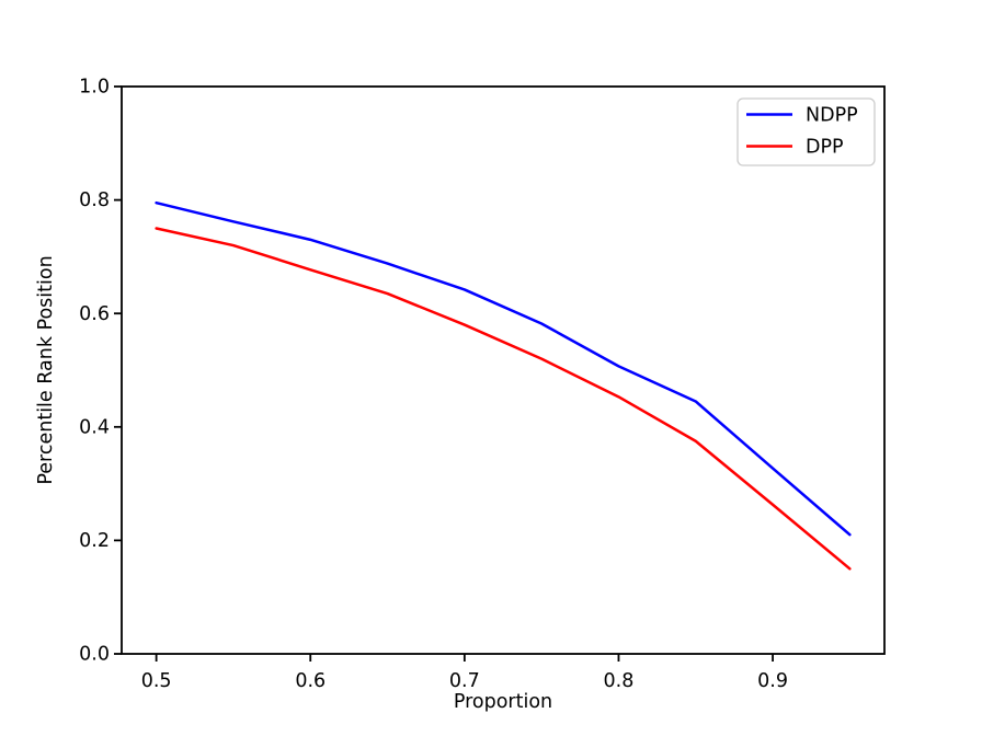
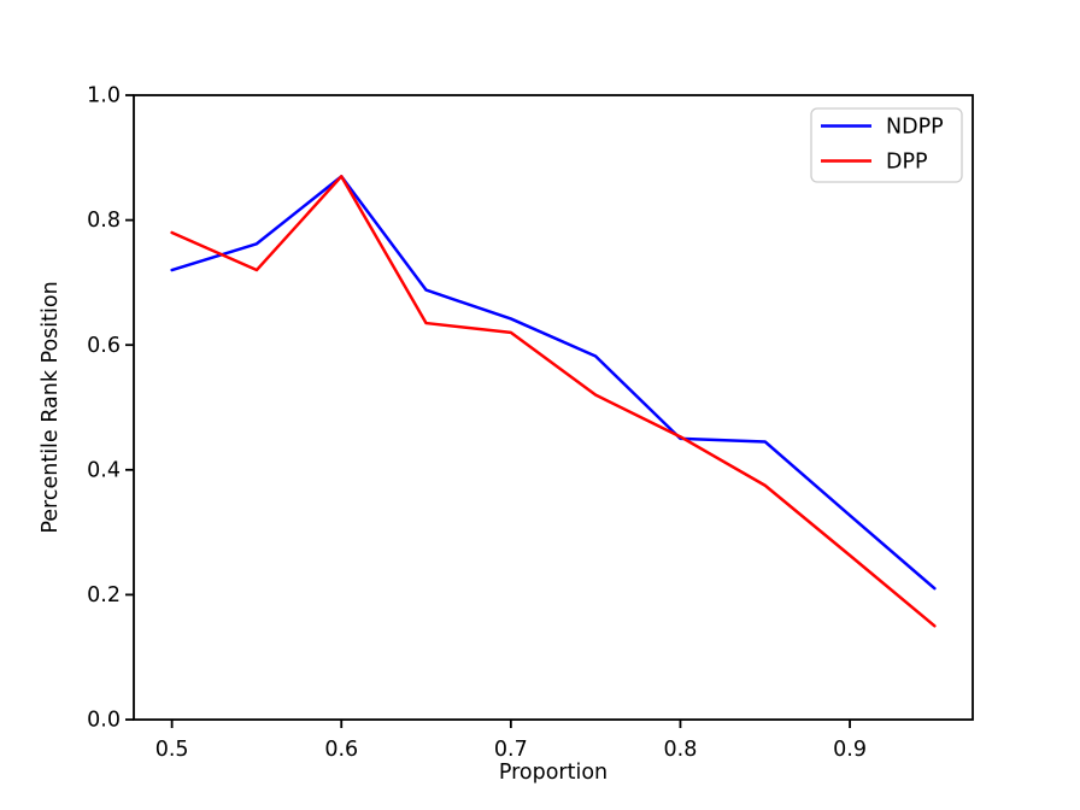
NDPP/0.5: 0.80 -> 0.72
DPP/0.5: 0.75 -> 0.78
NDPP/0.6: 0.73 -> 0.87
DPP/0.6: 0.68 -> 0.87
DPP/0.7: 0.58 -> 0.62
NDPP/0.8: 0.51 -> 0.45
